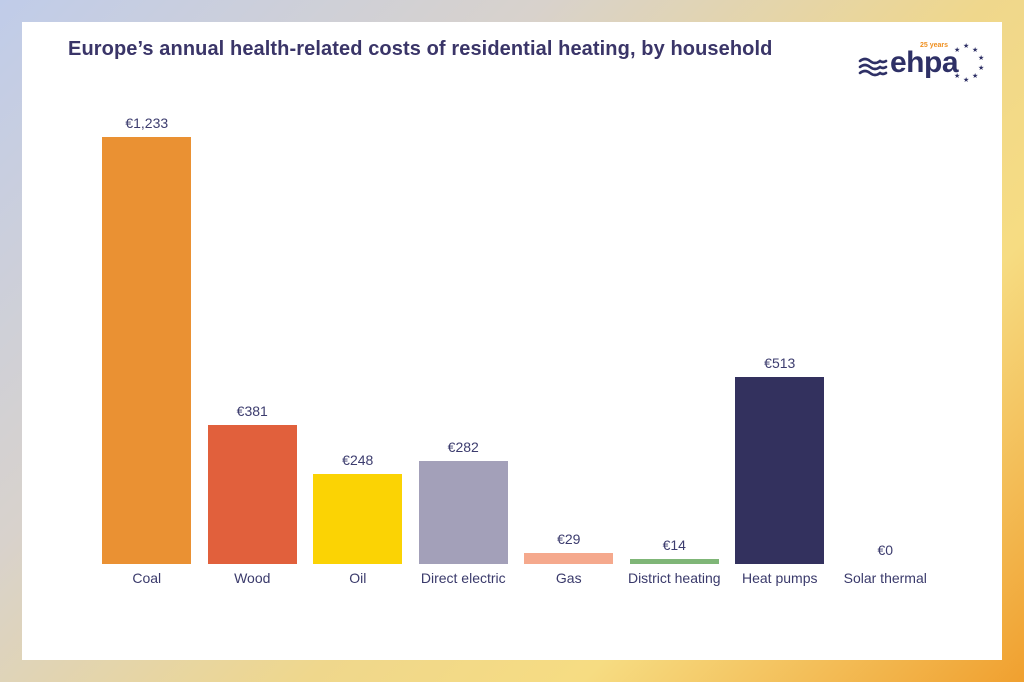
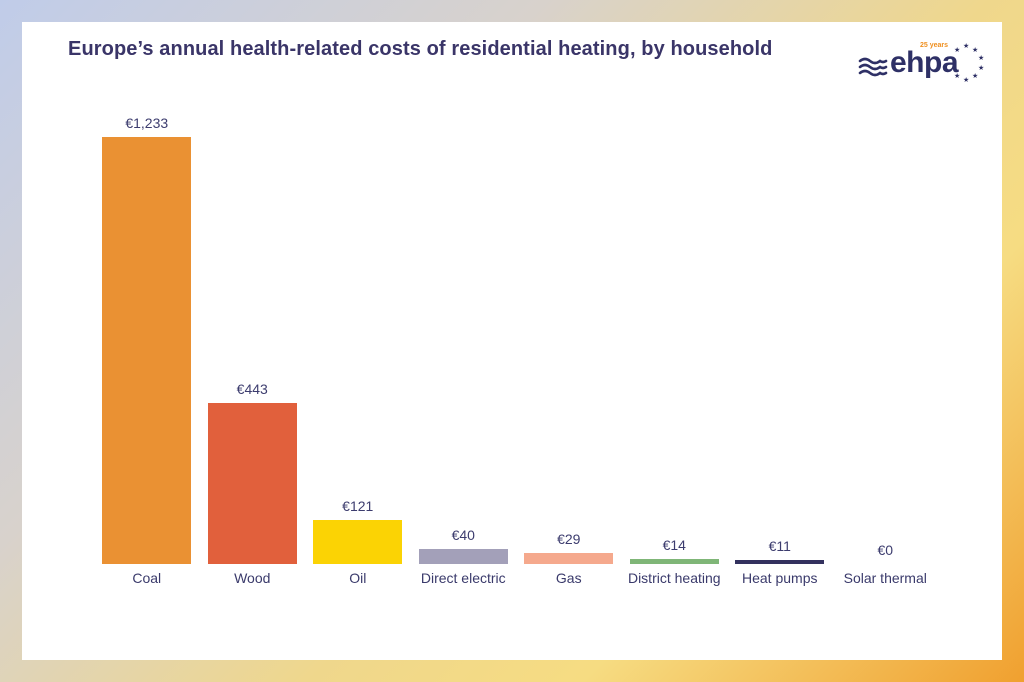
Wood: €381 -> €443
Oil: €248 -> €121
Direct electric: €282 -> €40
Heat pumps: €513 -> €11
